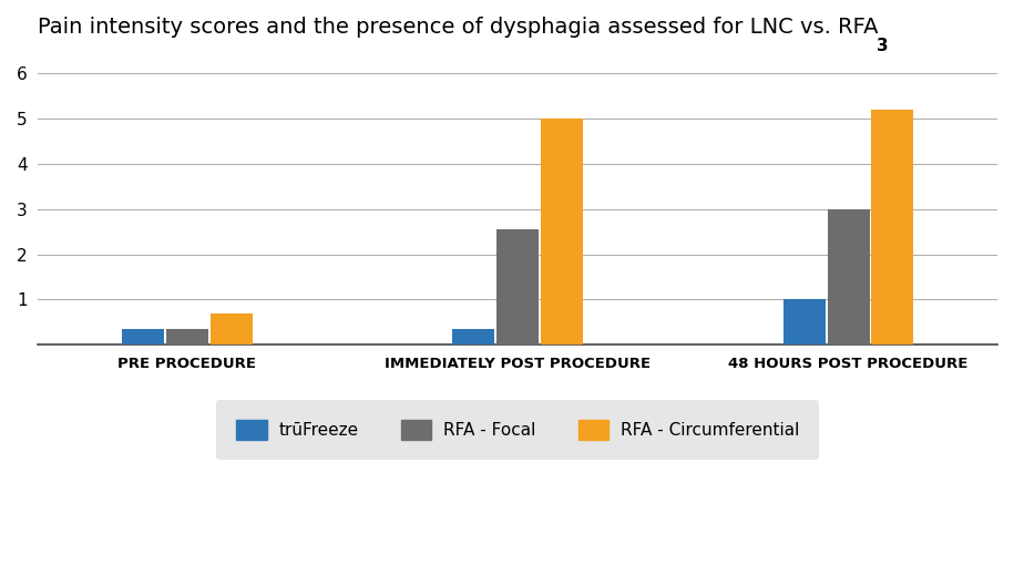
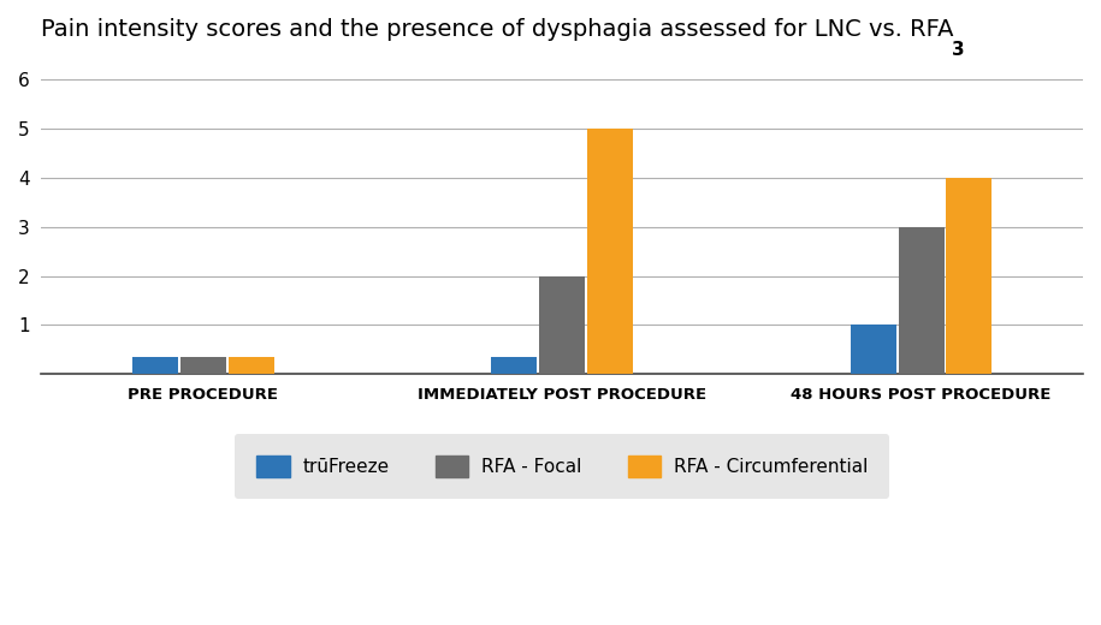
RFA - Circumferential/PRE PROCEDURE: 0.70 -> 0.35
RFA - Focal/IMMEDIATELY POST PROCEDURE: 2.55 -> 2.00
RFA - Circumferential/48 HOURS POST PROCEDURE: 5.20 -> 4.00
